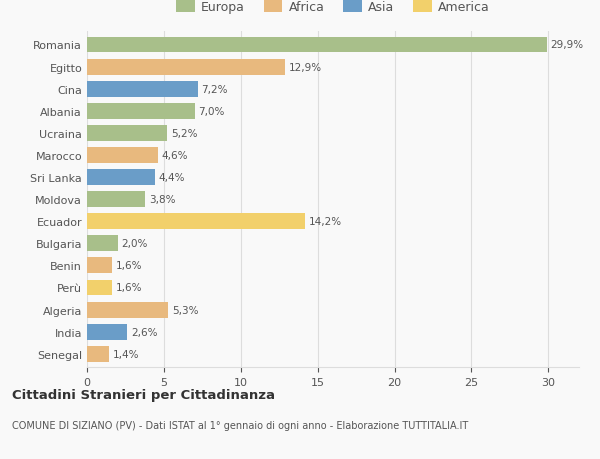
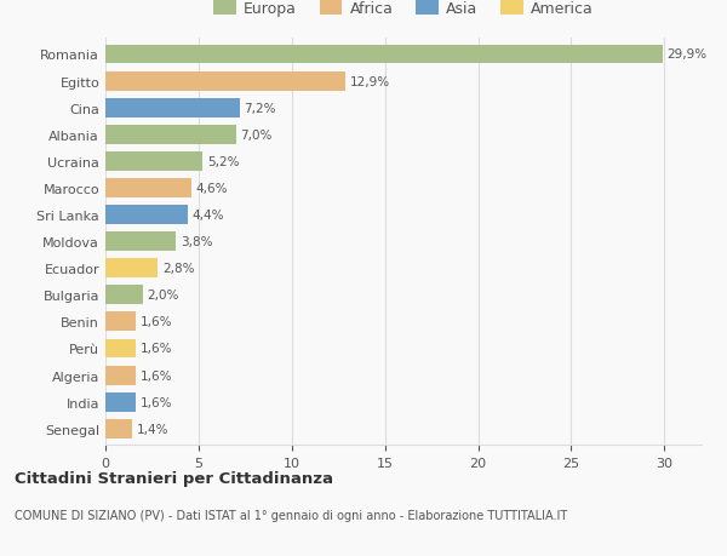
Ecuador: 14,2% -> 2,8%
Algeria: 5,3% -> 1,6%
India: 2,6% -> 1,6%
